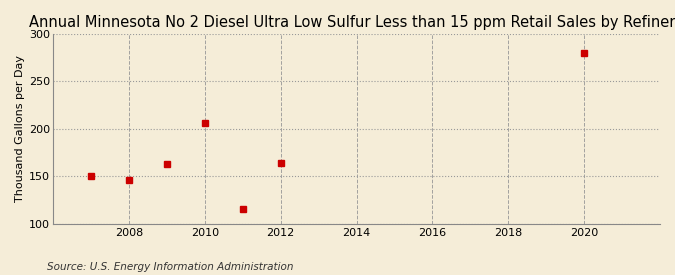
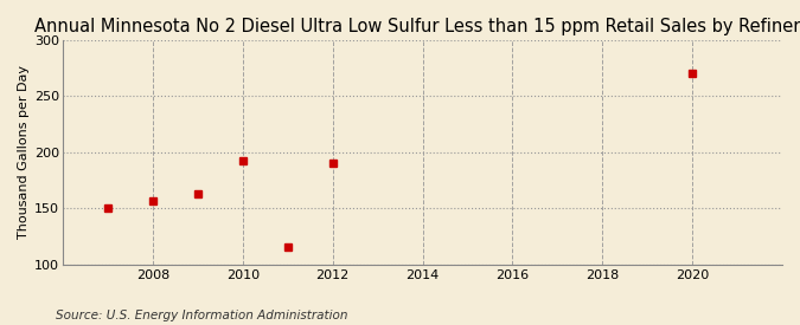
2008: 146 -> 157
2010: 206 -> 193
2012: 164 -> 190
2020: 280 -> 270
